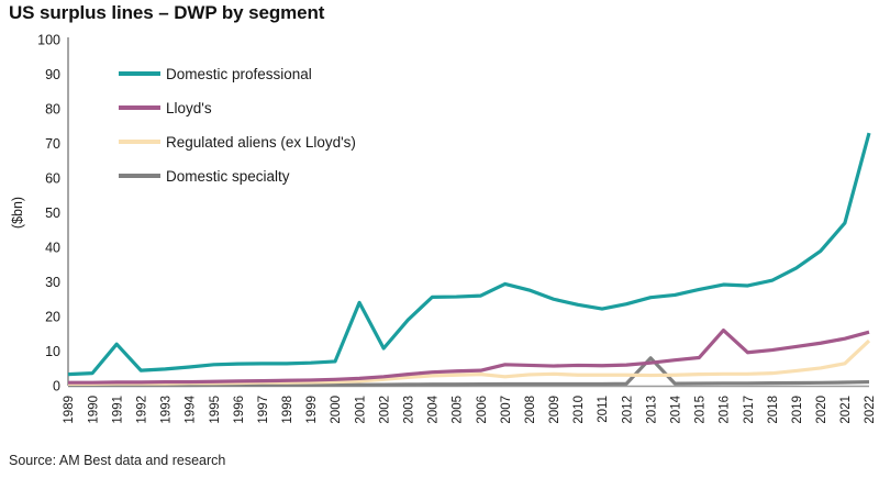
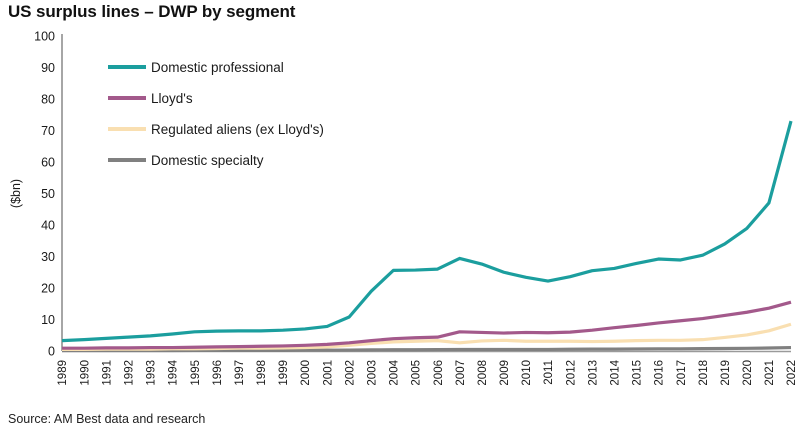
Domestic professional/1991: 12 -> 4
Domestic professional/2001: 24 -> 8
Domestic specialty/2013: 8 -> 1
Lloyd's/2016: 16 -> 9
Regulated aliens (ex Lloyd's)/2022: 13 -> 8
